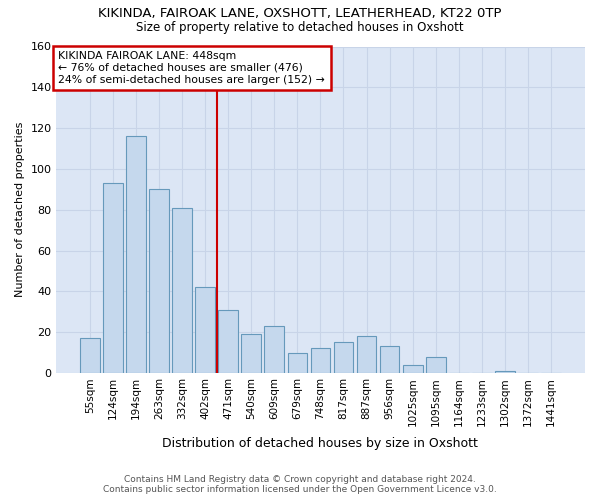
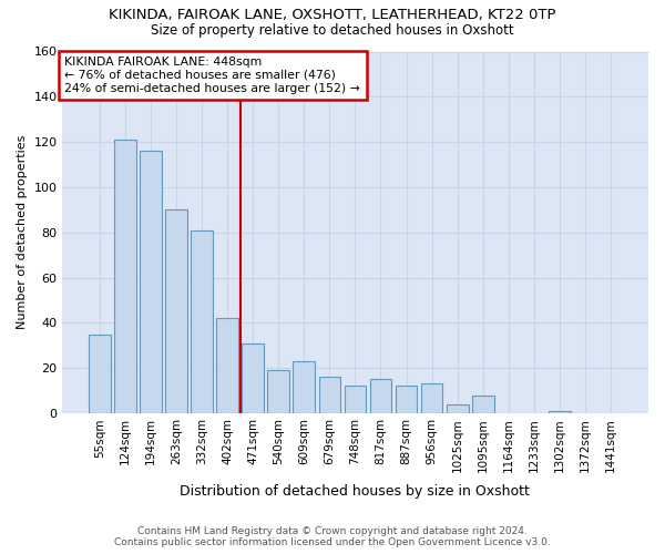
55sqm: 17 -> 35
124sqm: 93 -> 121
679sqm: 10 -> 16
887sqm: 18 -> 12
